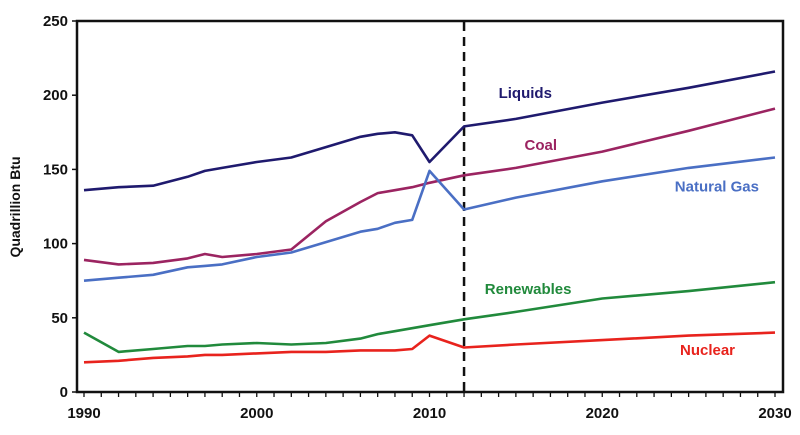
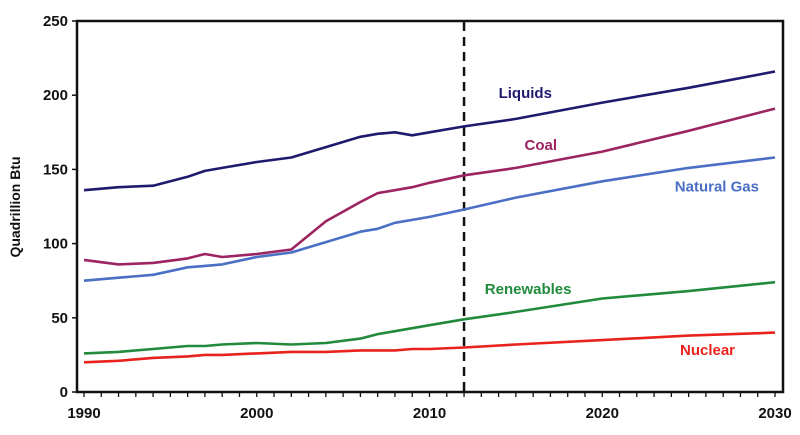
Renewables/1990: 40 -> 26
Liquids/2010: 155 -> 175
Natural Gas/2010: 149 -> 118
Nuclear/2010: 38 -> 29
